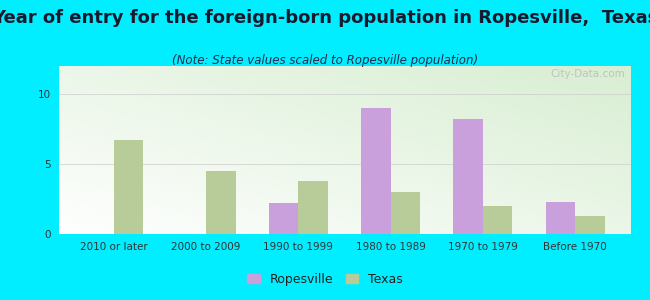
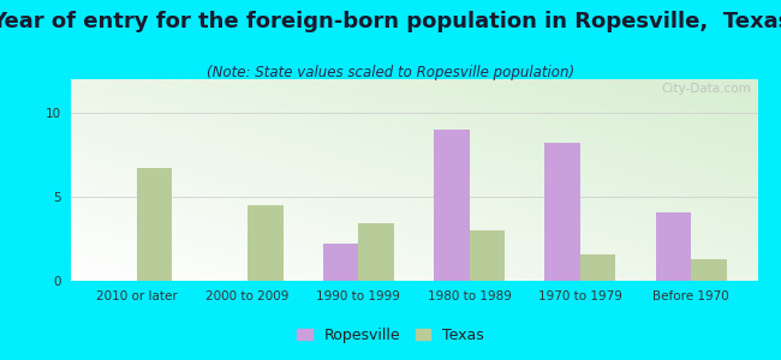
Texas/1990 to 1999: 3.8 -> 3.4
Texas/1970 to 1979: 2.0 -> 1.6
Ropesville/Before 1970: 2.3 -> 4.1
